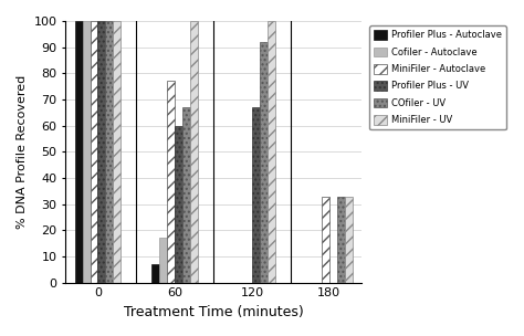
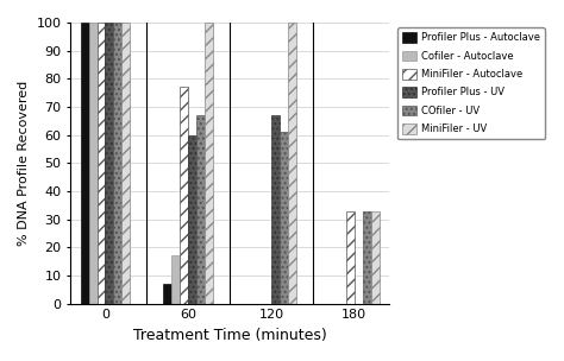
COfiler - UV/120: 92 -> 61
